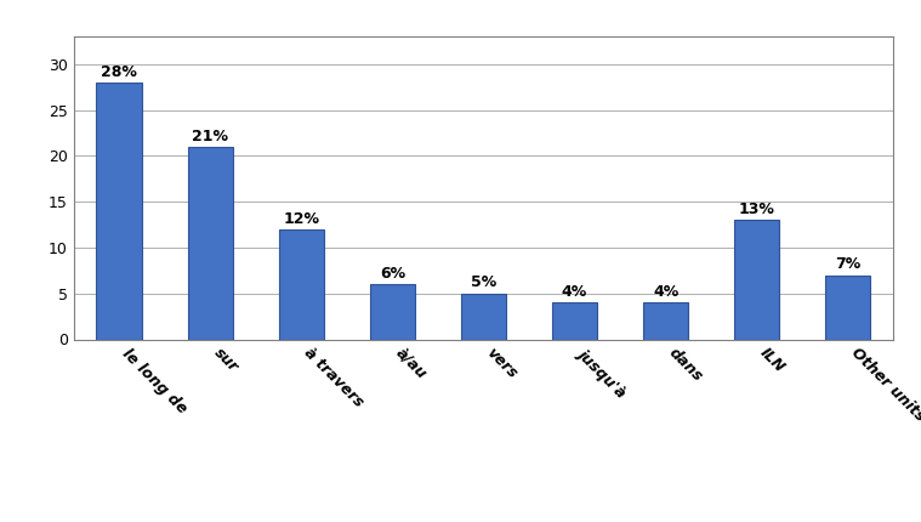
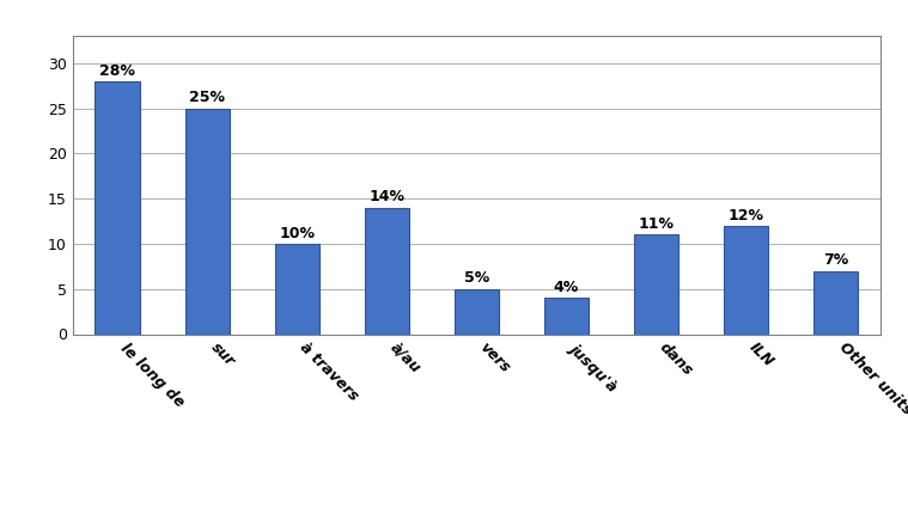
sur: 21% -> 25%
à travers: 12% -> 10%
à/au: 6% -> 14%
dans: 4% -> 11%
ILN: 13% -> 12%
